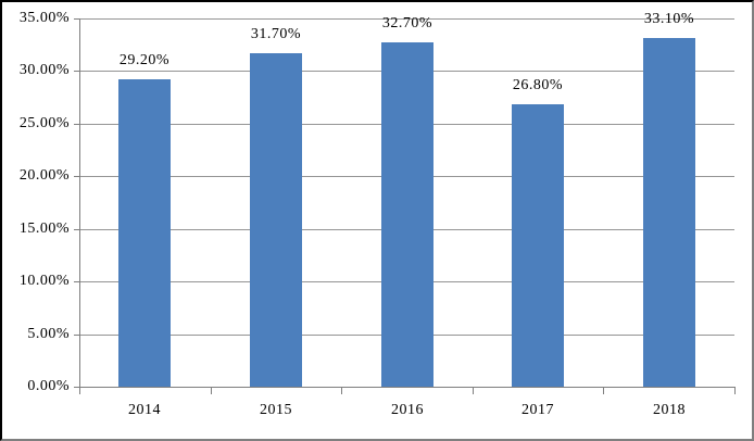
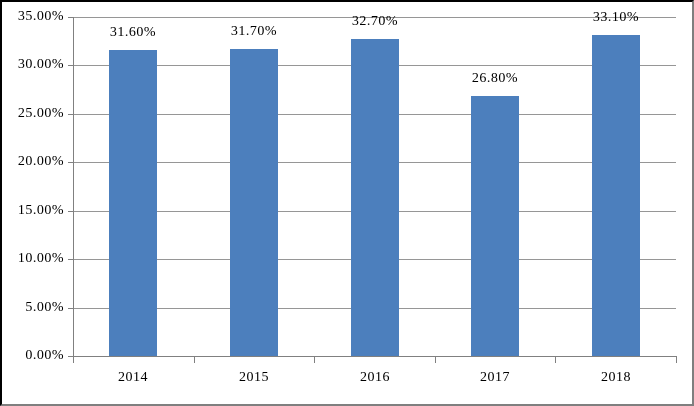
2014: 29.20% -> 31.60%
